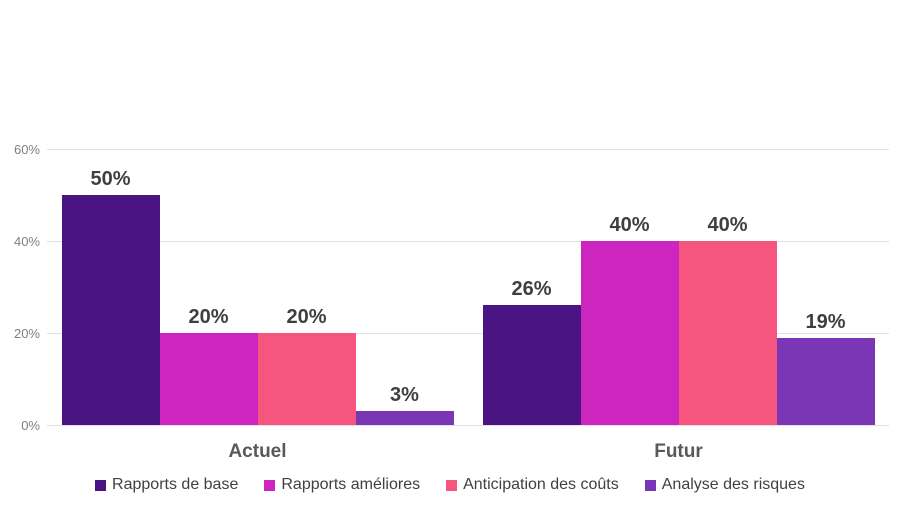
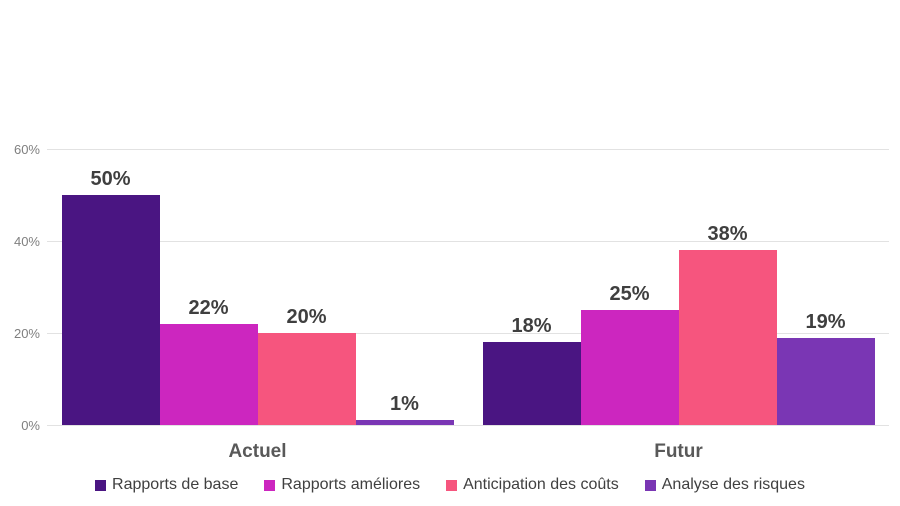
Rapports améliores/Actuel: 20% -> 22%
Analyse des risques/Actuel: 3% -> 1%
Rapports de base/Futur: 26% -> 18%
Rapports améliores/Futur: 40% -> 25%
Anticipation des coûts/Futur: 40% -> 38%
